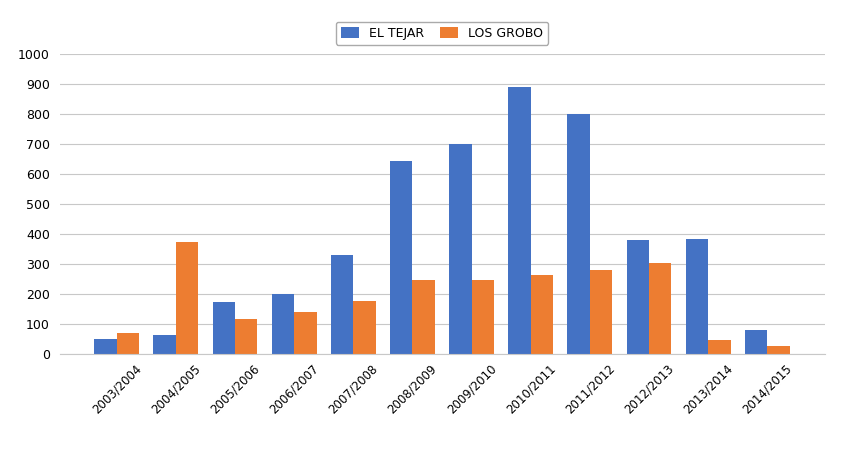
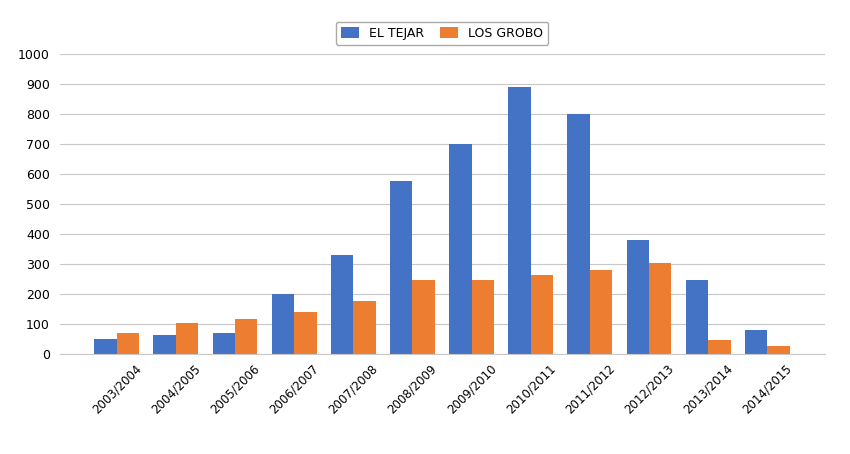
LOS GROBO/2004/2005: 375 -> 103
EL TEJAR/2005/2006: 175 -> 72
EL TEJAR/2008/2009: 645 -> 578
EL TEJAR/2013/2014: 385 -> 248
